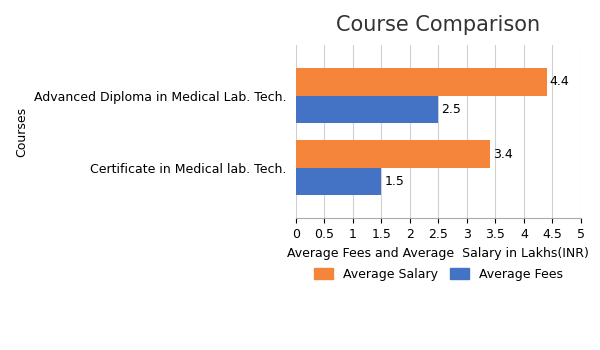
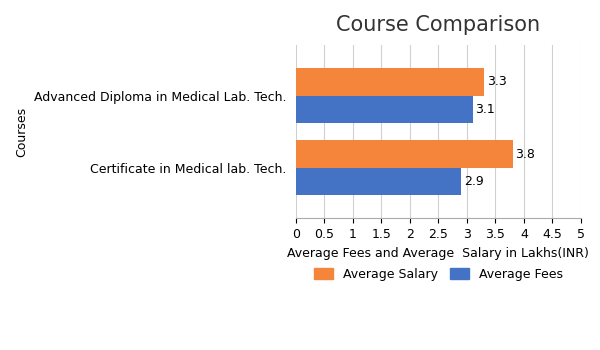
Average Salary/Advanced Diploma in Medical Lab. Tech.: 4.4 -> 3.3
Average Fees/Advanced Diploma in Medical Lab. Tech.: 2.5 -> 3.1
Average Salary/Certificate in Medical lab. Tech.: 3.4 -> 3.8
Average Fees/Certificate in Medical lab. Tech.: 1.5 -> 2.9
